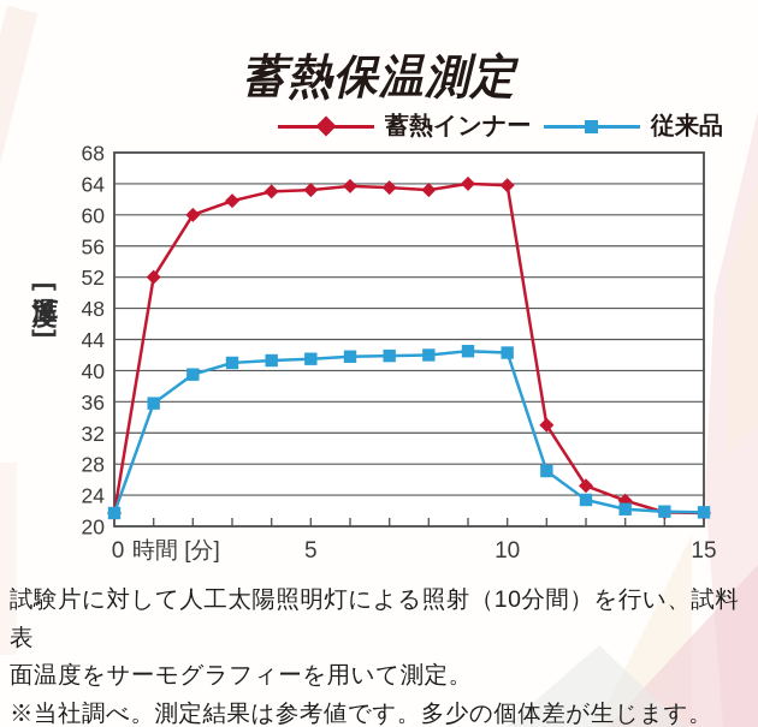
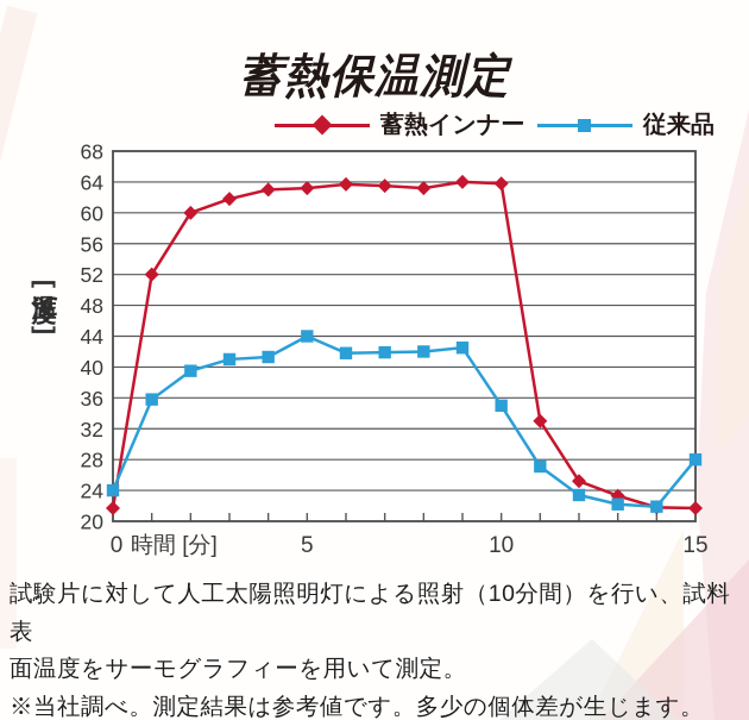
従来品/0: 22 -> 24
従来品/5: 42 -> 44
従来品/10: 42 -> 35
従来品/15: 22 -> 28
